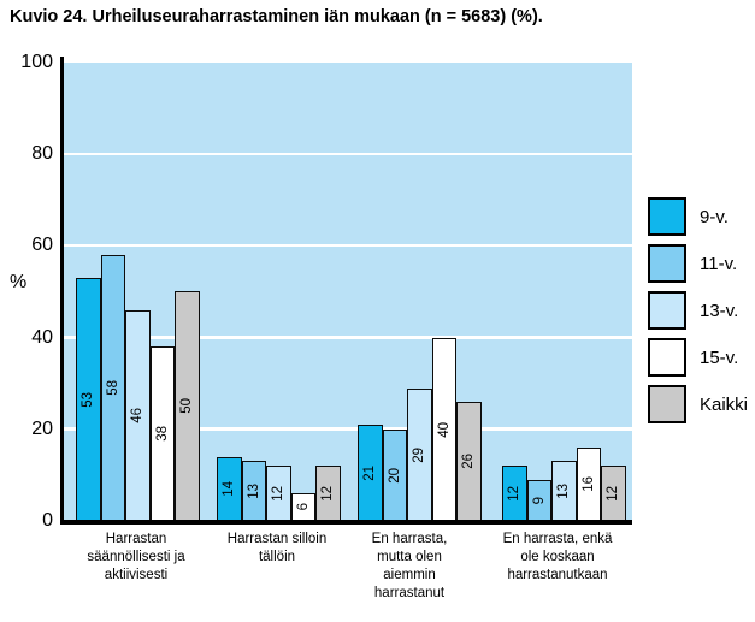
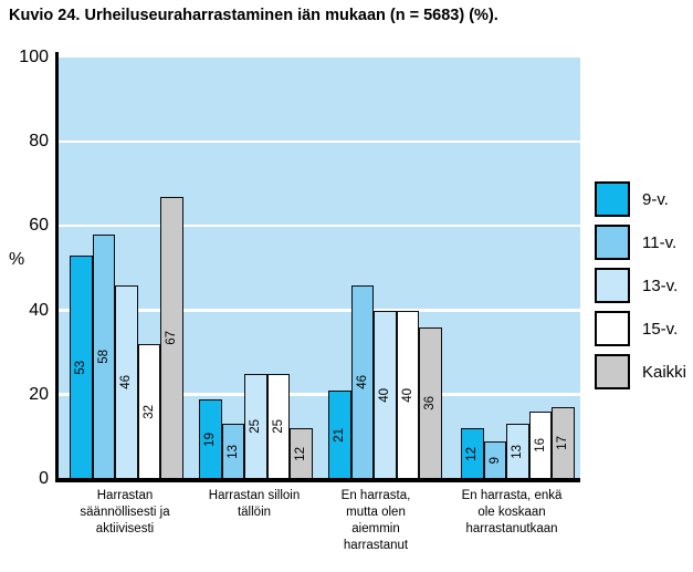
15-v./Harrastan säännöllisesti ja aktiivisesti: 38 -> 32
Kaikki/Harrastan säännöllisesti ja aktiivisesti: 50 -> 67
9-v./Harrastan silloin tällöin: 14 -> 19
13-v./Harrastan silloin tällöin: 12 -> 25
15-v./Harrastan silloin tällöin: 6 -> 25
11-v./En harrasta, mutta olen aiemmin harrastanut: 20 -> 46
13-v./En harrasta, mutta olen aiemmin harrastanut: 29 -> 40
Kaikki/En harrasta, mutta olen aiemmin harrastanut: 26 -> 36
Kaikki/En harrasta, enkä ole koskaan harrastanutkaan: 12 -> 17
